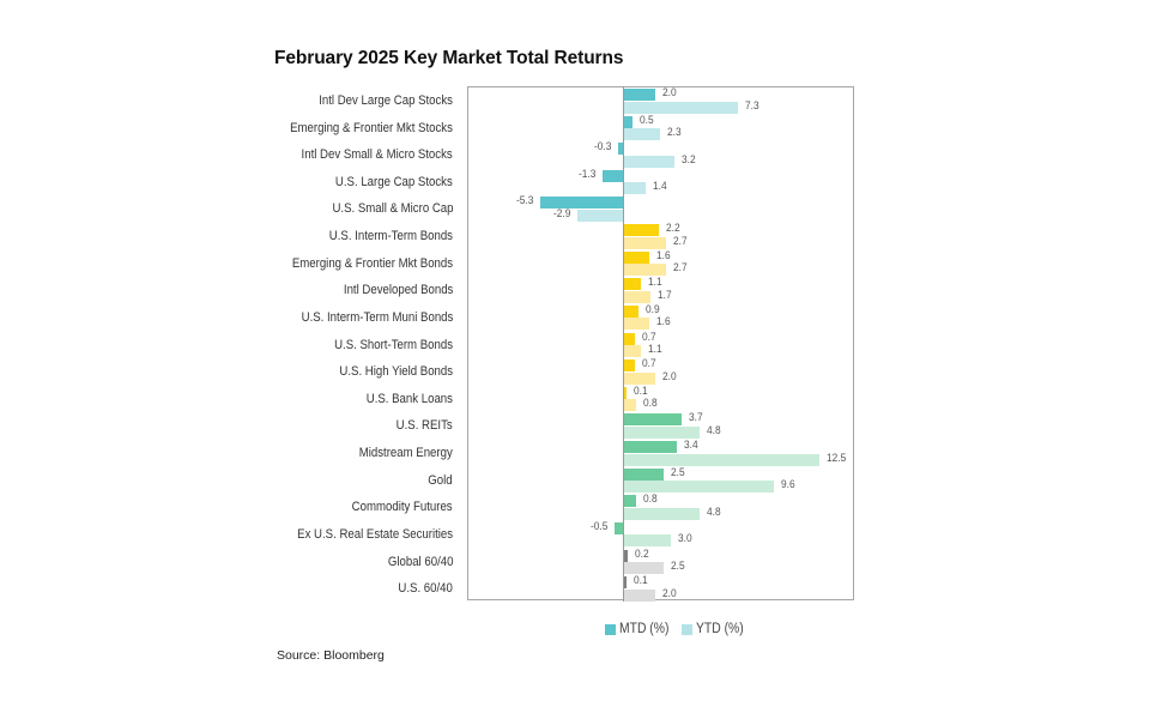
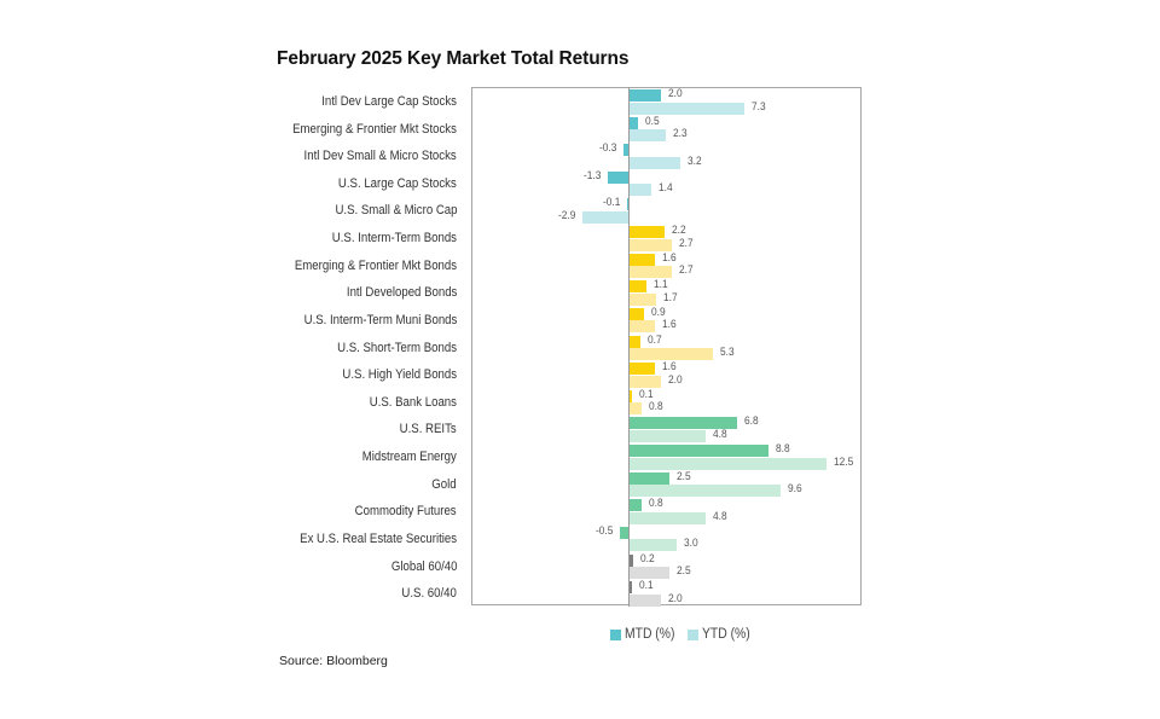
MTD (%)/U.S. Small & Micro Cap: -5.3 -> -0.1
YTD (%)/U.S. Short-Term Bonds: 1.1 -> 5.3
MTD (%)/U.S. High Yield Bonds: 0.7 -> 1.6
MTD (%)/U.S. REITs: 3.7 -> 6.8
MTD (%)/Midstream Energy: 3.4 -> 8.8
